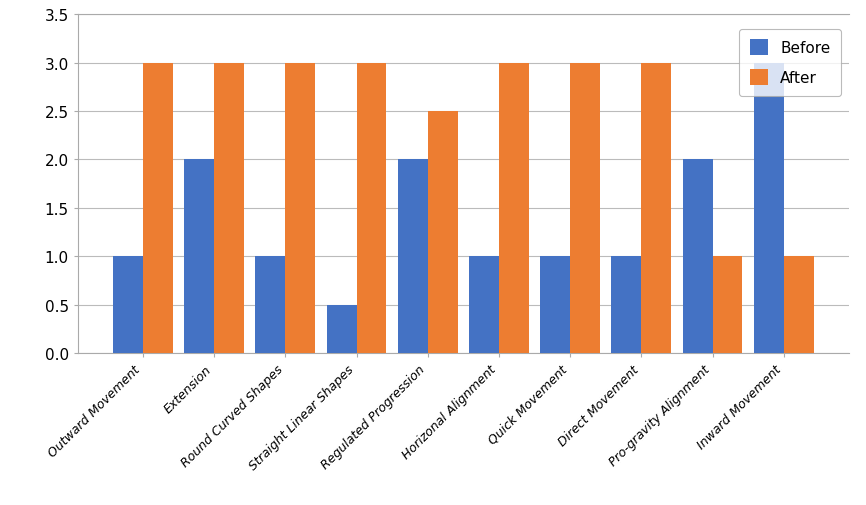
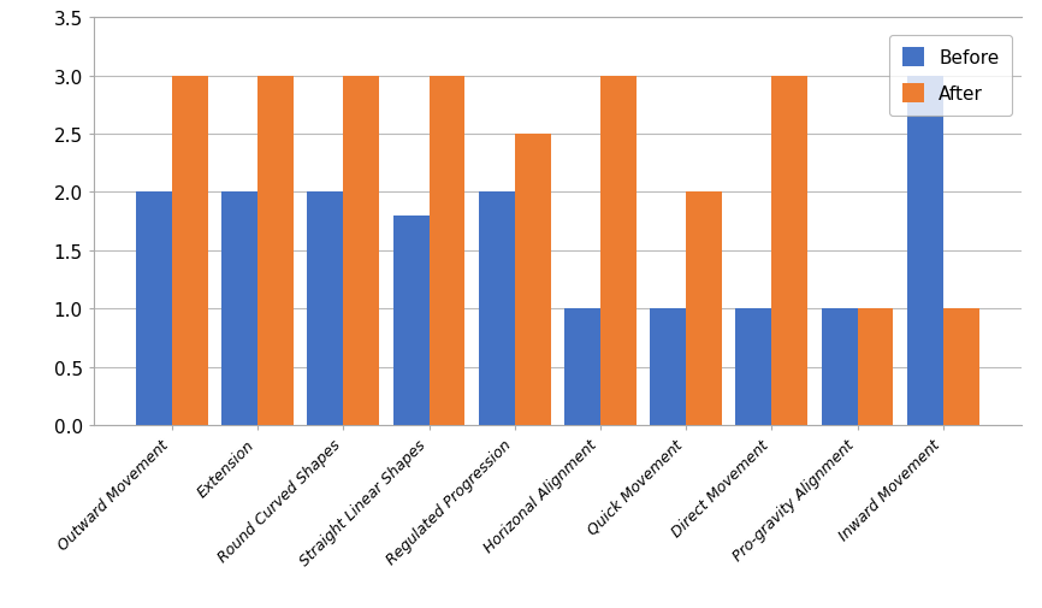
Before/Outward Movement: 1.0 -> 2.0
Before/Round Curved Shapes: 1.0 -> 2.0
Before/Straight Linear Shapes: 0.5 -> 1.8
After/Quick Movement: 3.0 -> 2.0
Before/Pro-gravity Alignment: 2.0 -> 1.0
